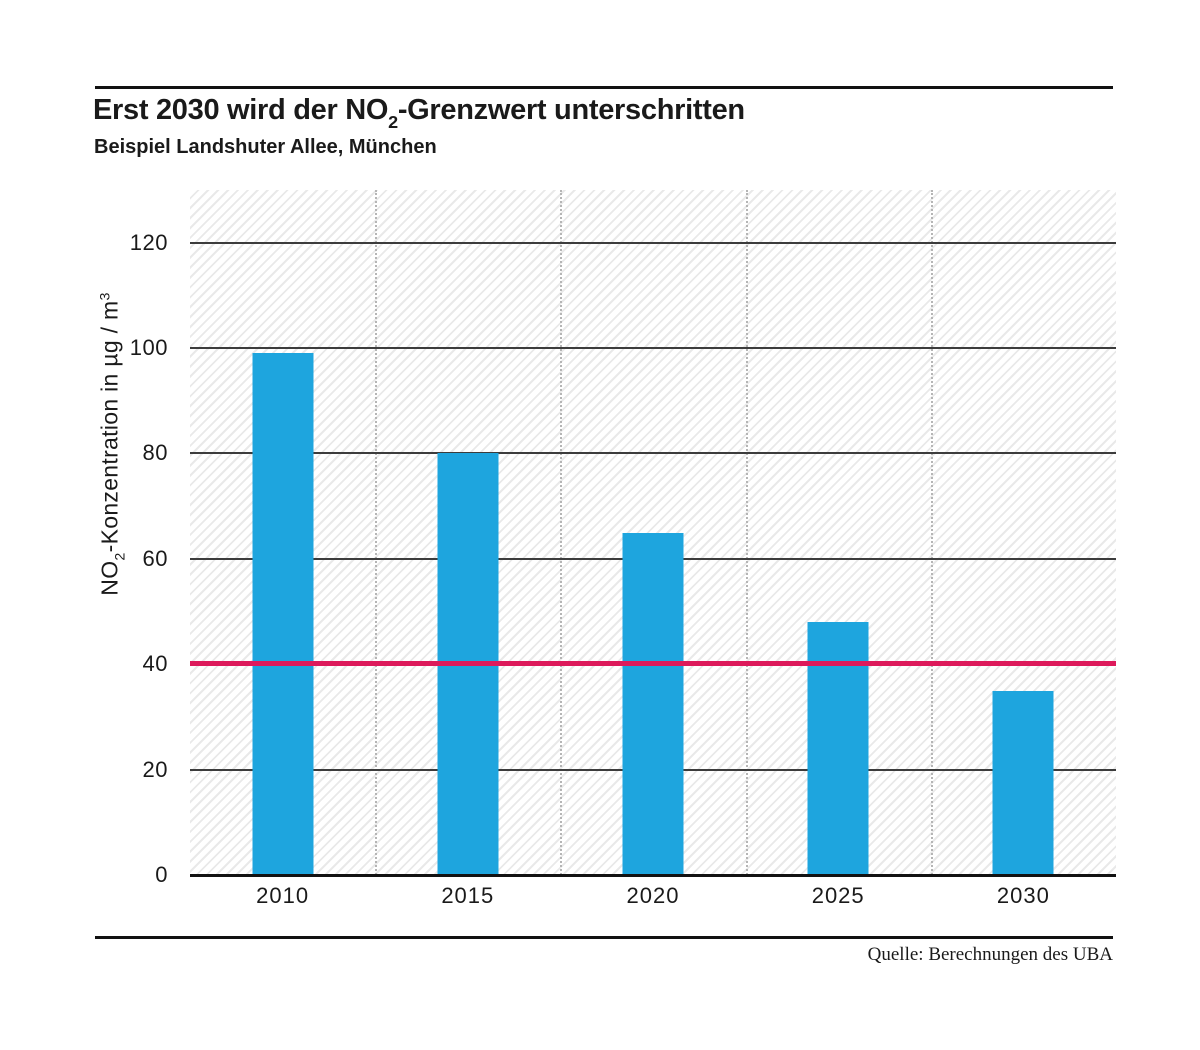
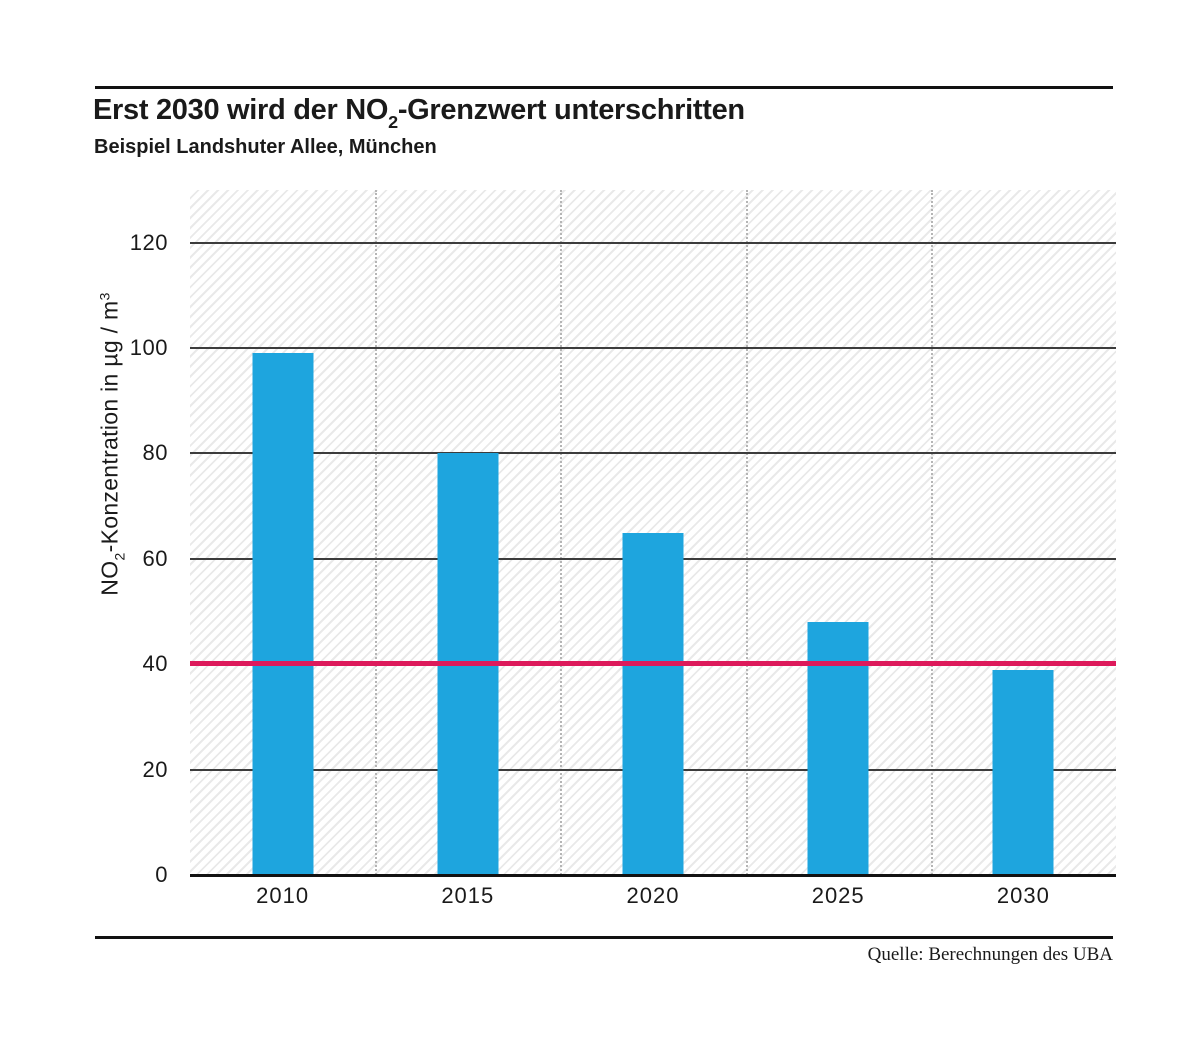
2030: 35 -> 39
